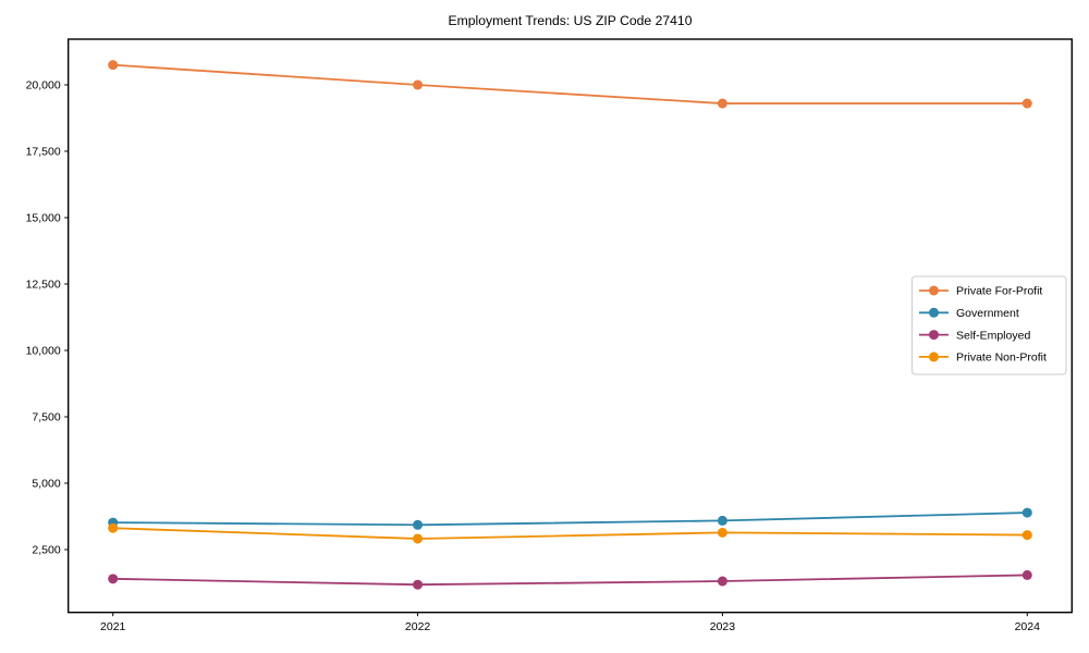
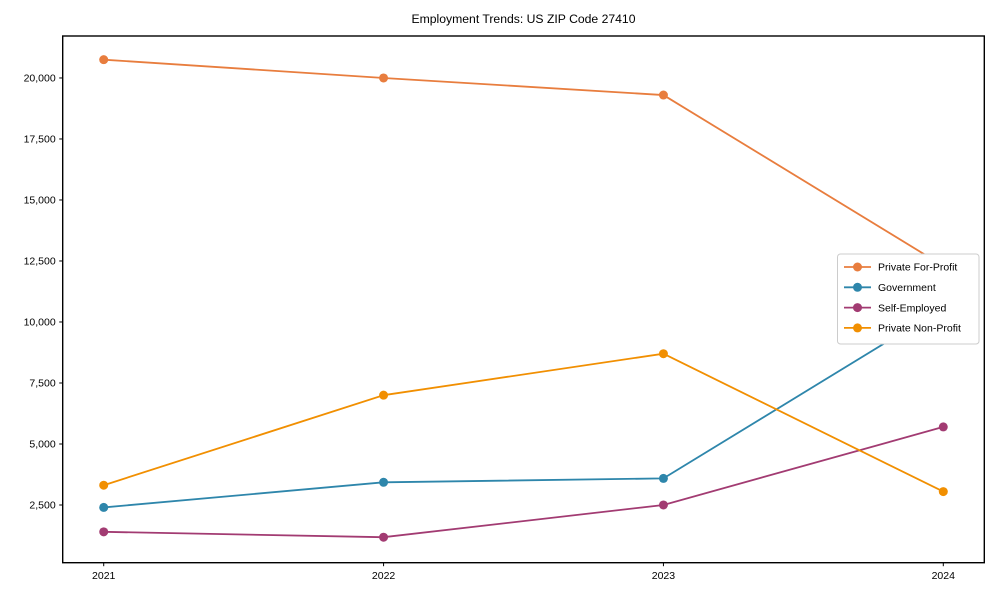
Government/2021: 3500 -> 2400
Private Non-Profit/2022: 2900 -> 7000
Self-Employed/2023: 1300 -> 2500
Private Non-Profit/2023: 3100 -> 8700
Private For-Profit/2024: 19300 -> 12300
Government/2024: 3900 -> 10600
Self-Employed/2024: 1500 -> 5700
